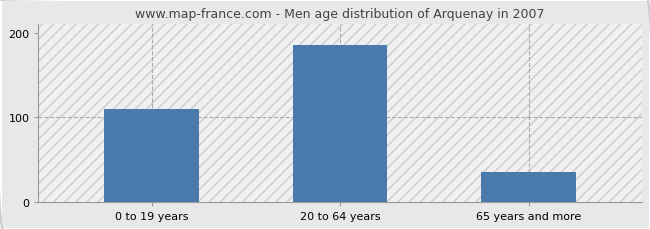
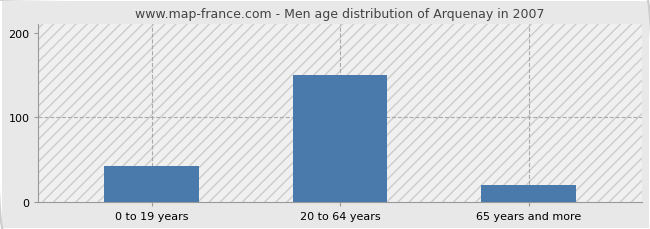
0 to 19 years: 110 -> 42
20 to 64 years: 185 -> 150
65 years and more: 35 -> 20
